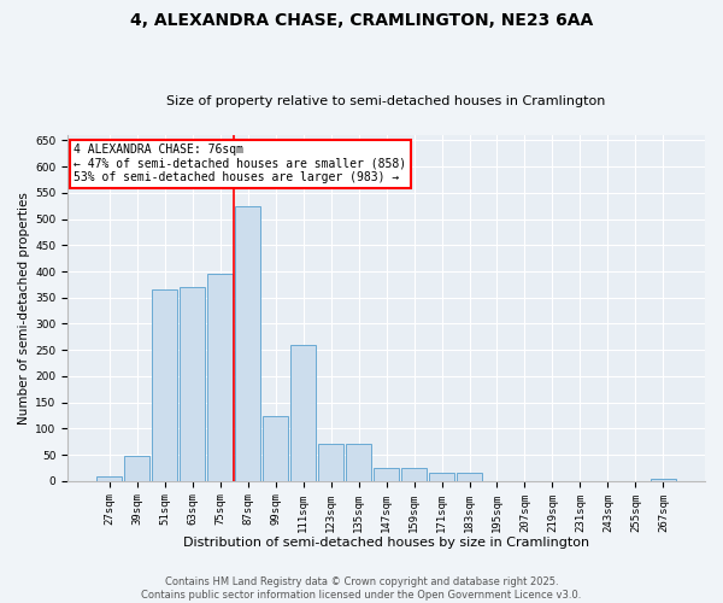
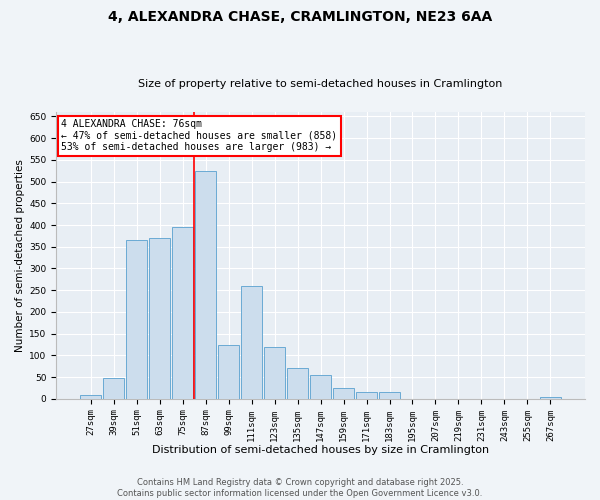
123sqm: 70 -> 120
147sqm: 25 -> 55
